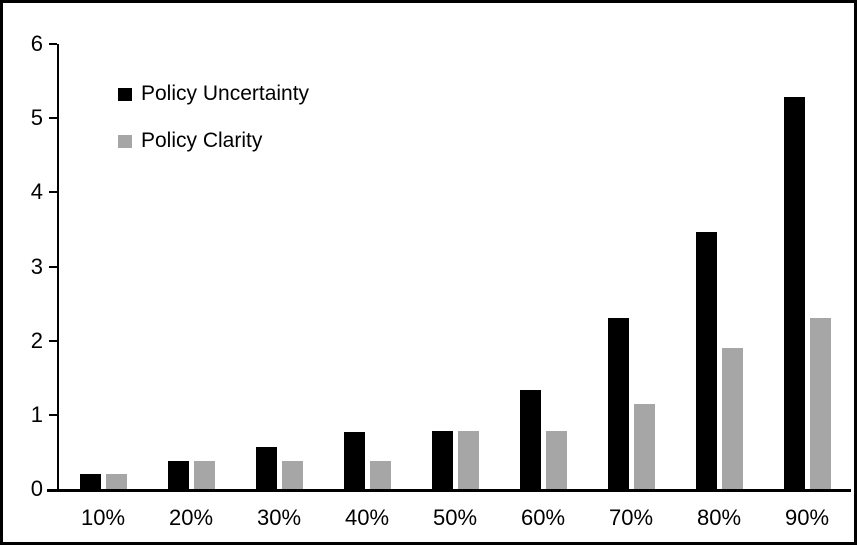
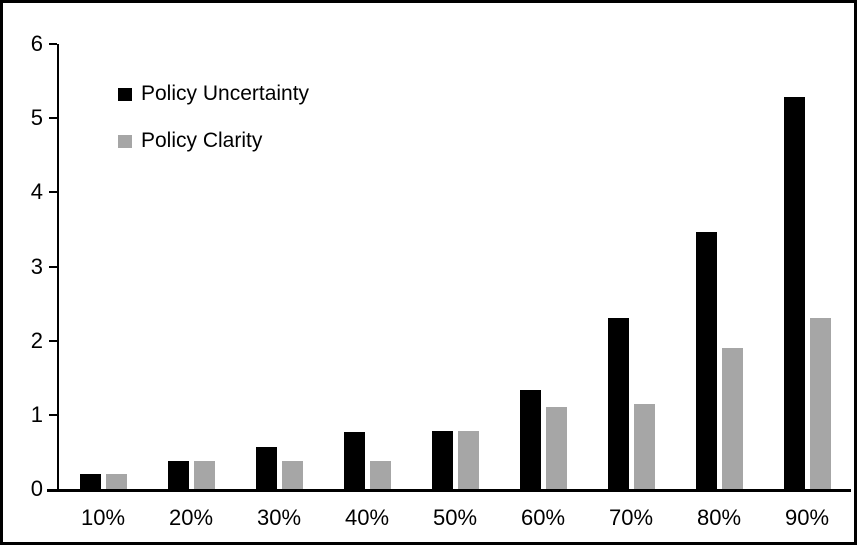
Policy Clarity/60%: 0.8 -> 1.1
